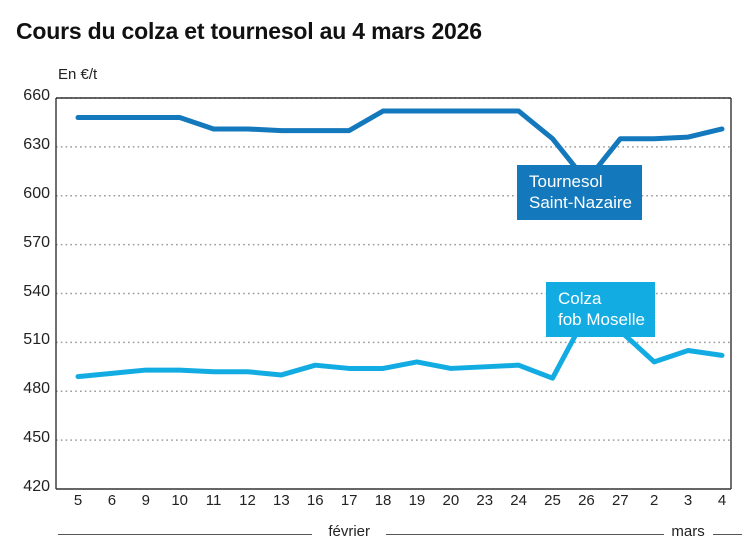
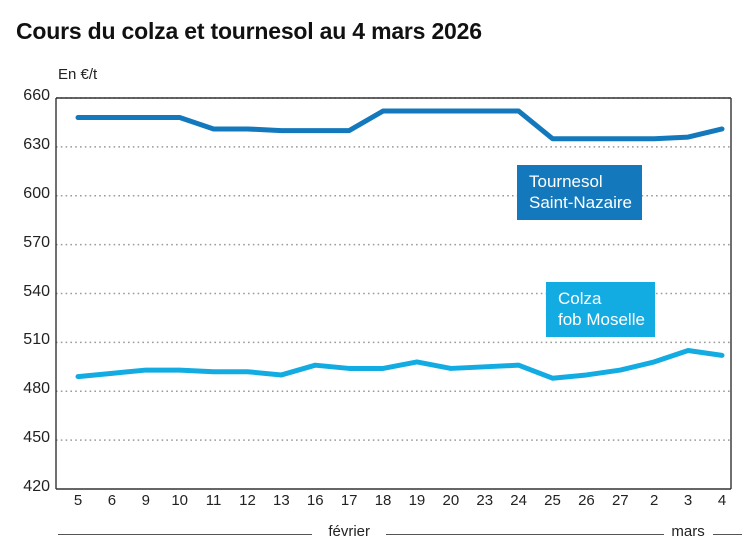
Tournesol Saint-Nazaire/26: 609 -> 635
Colza fob Moselle/26: 527 -> 490
Colza fob Moselle/27: 517 -> 493
